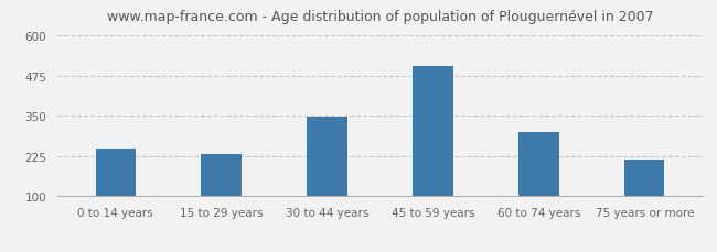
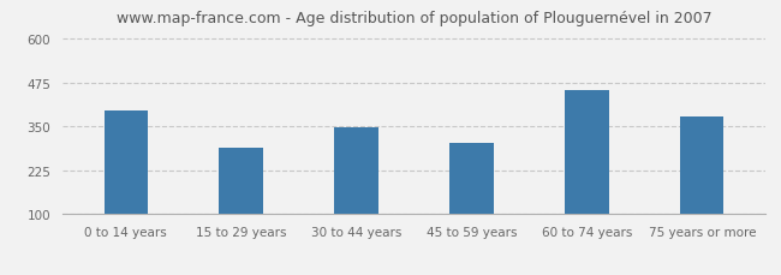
0 to 14 years: 248 -> 395
15 to 29 years: 230 -> 290
45 to 59 years: 505 -> 305
60 to 74 years: 300 -> 455
75 years or more: 215 -> 380
